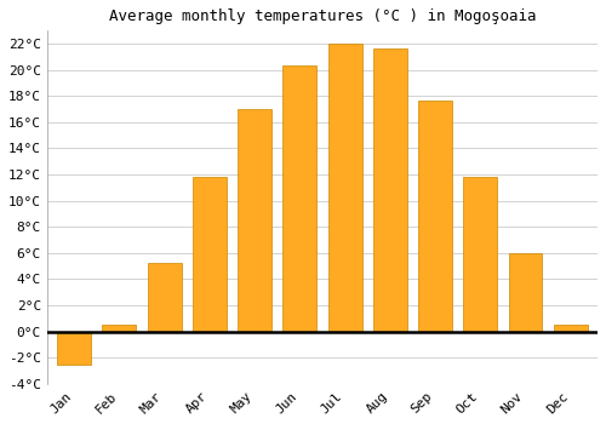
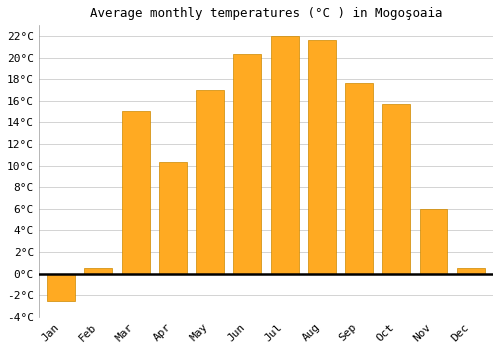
Mar: 5.2°C -> 15.1°C
Apr: 11.8°C -> 10.3°C
Oct: 11.8°C -> 15.7°C
